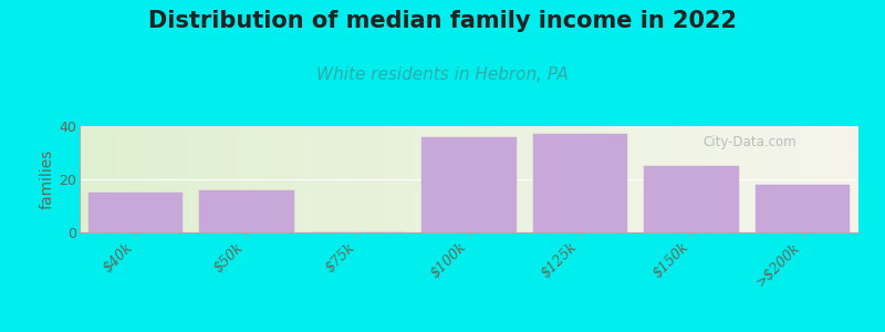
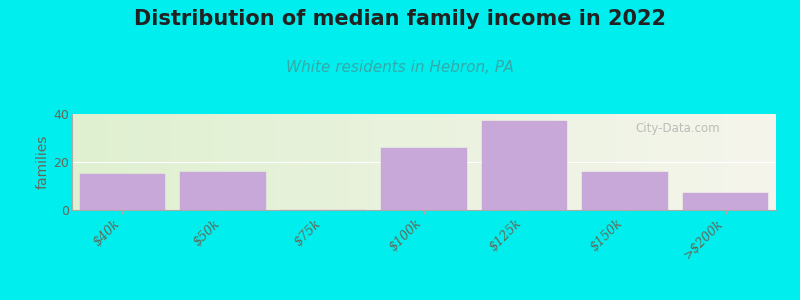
$100k: 36 -> 26
$150k: 25 -> 16
>$200k: 18 -> 7
